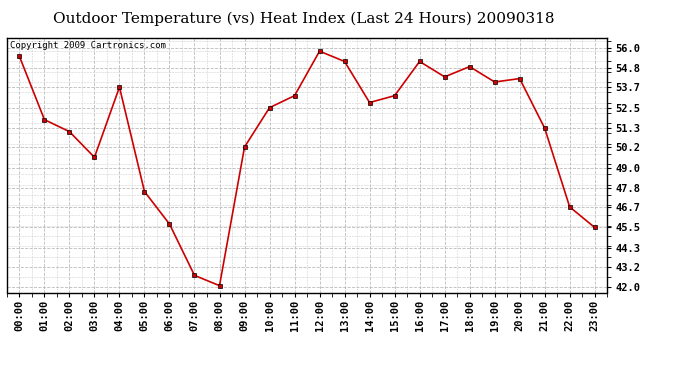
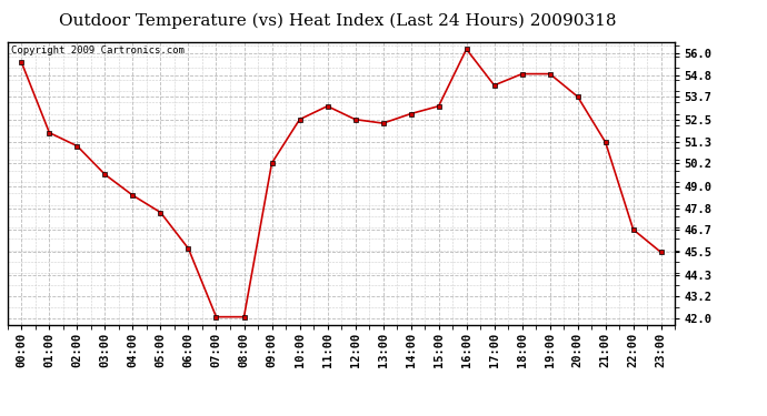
04:00: 53.7 -> 48.5
07:00: 42.7 -> 42.1
12:00: 55.8 -> 52.5
13:00: 55.2 -> 52.3
16:00: 55.2 -> 56.2
19:00: 54.0 -> 54.9
20:00: 54.2 -> 53.7
